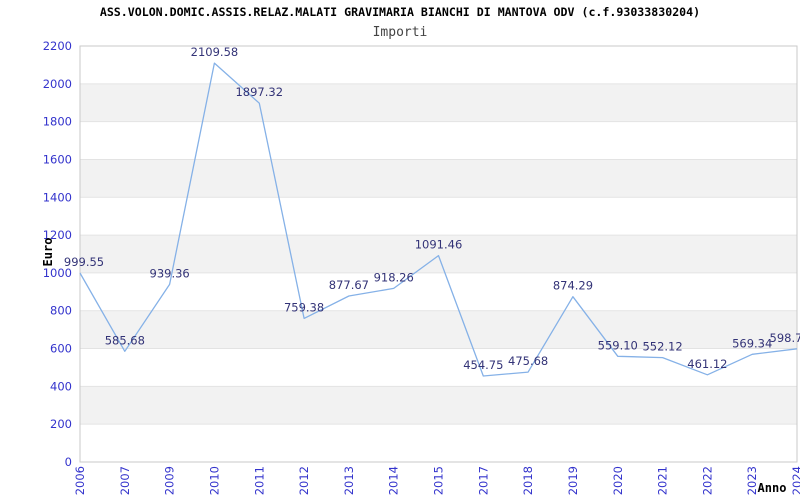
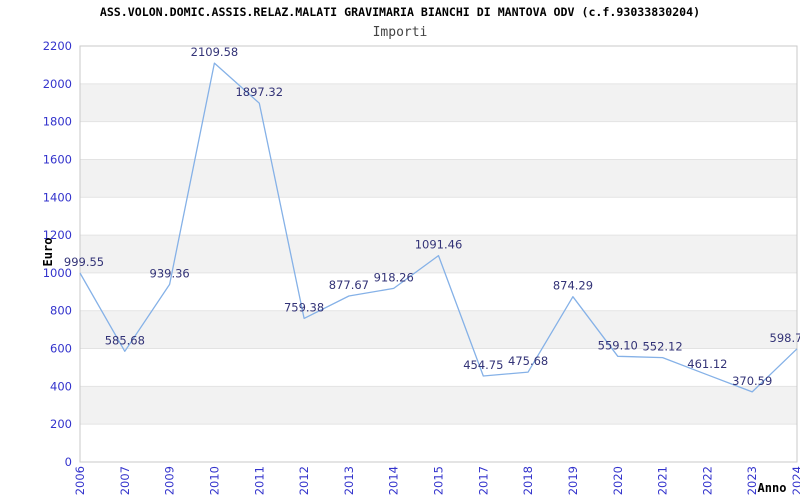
2023: 569.34 -> 370.59
